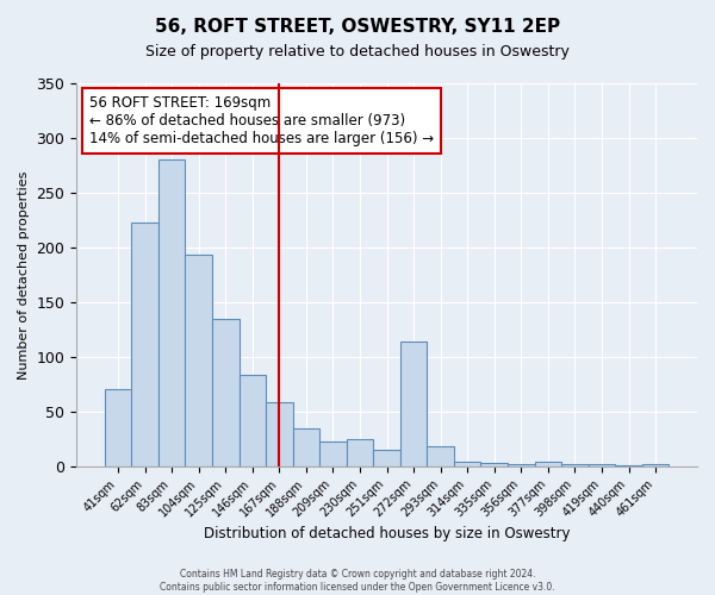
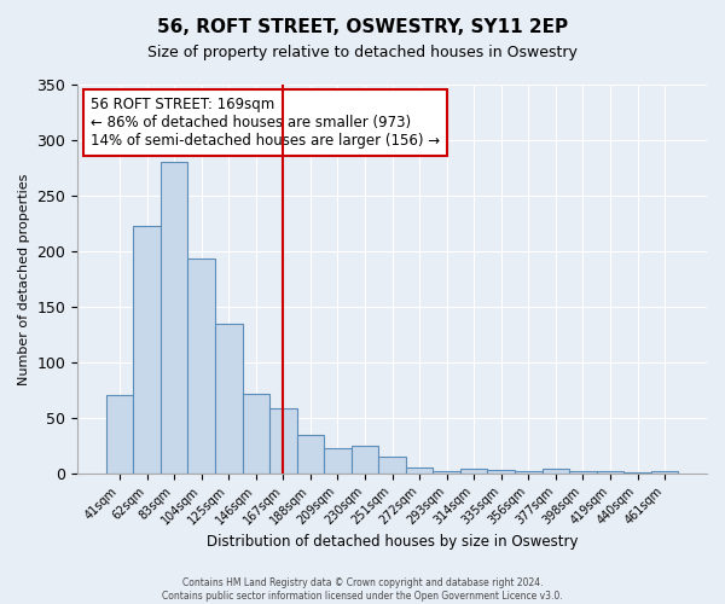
146sqm: 84 -> 72
272sqm: 114 -> 5
293sqm: 18 -> 2
